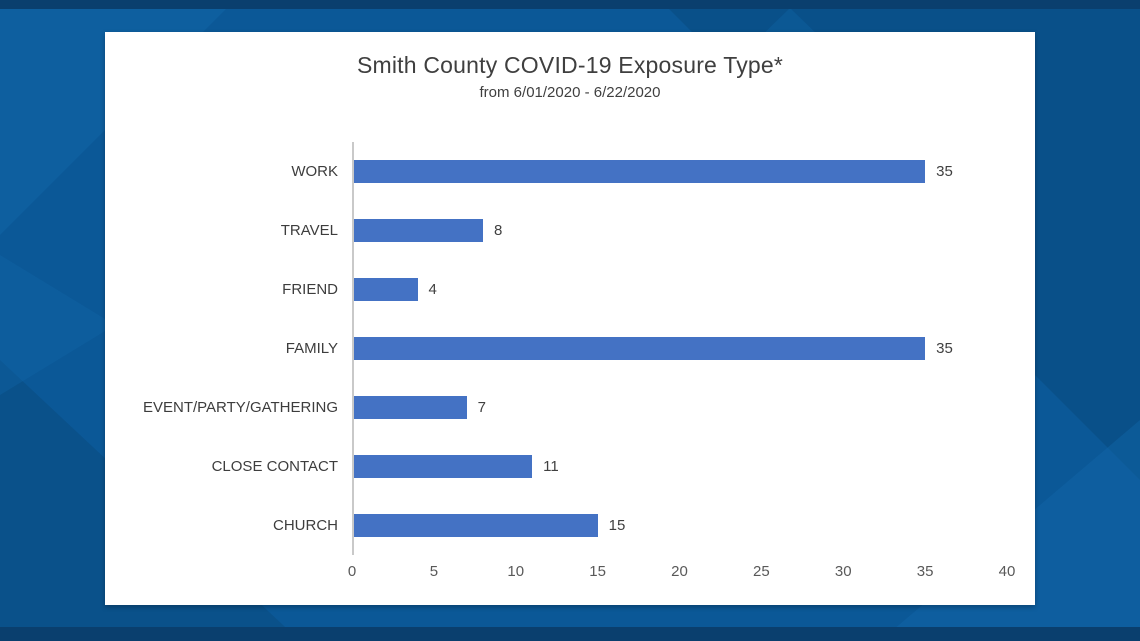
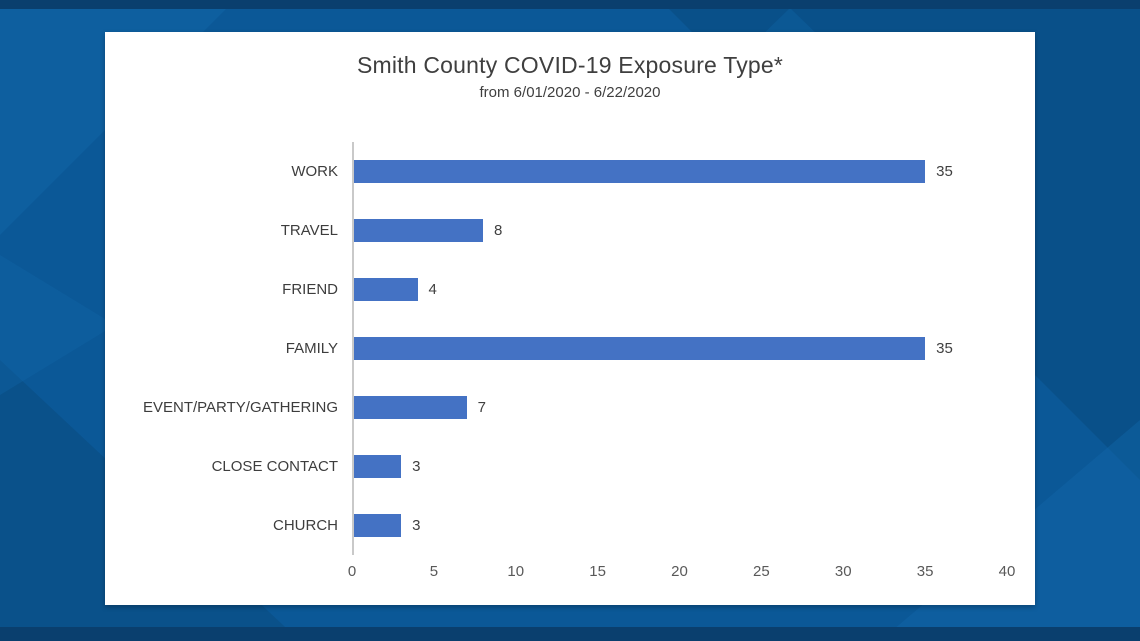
CLOSE CONTACT: 11 -> 3
CHURCH: 15 -> 3
